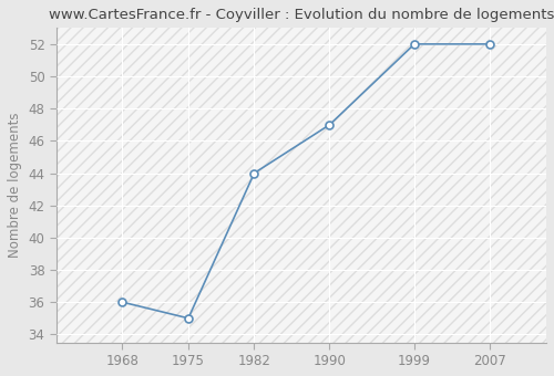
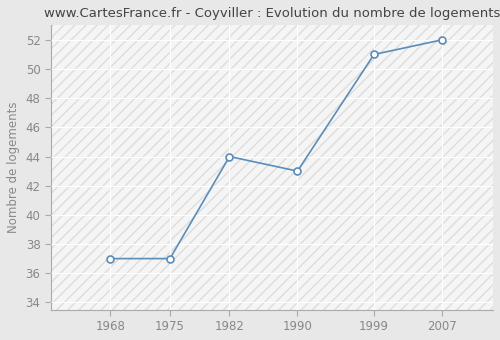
1968: 36 -> 37
1975: 35 -> 37
1990: 47 -> 43
1999: 52 -> 51
